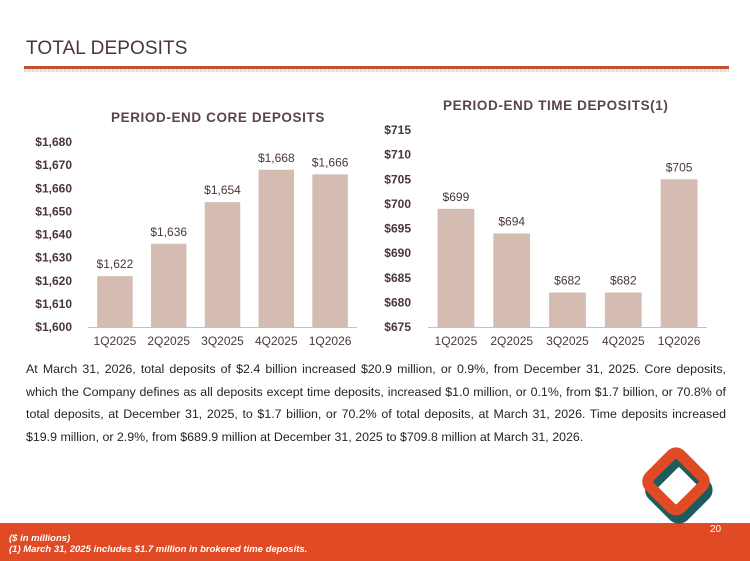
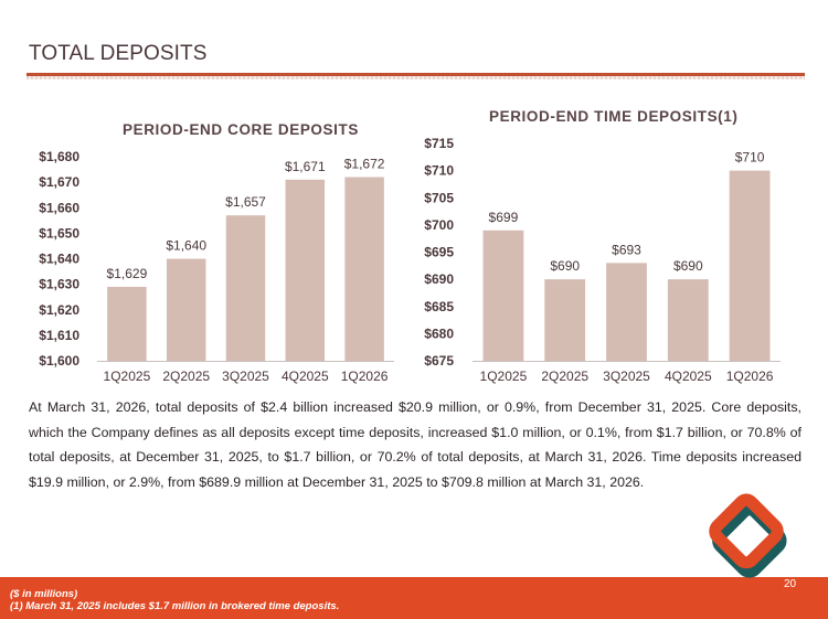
PERIOD-END CORE DEPOSITS/1Q2025: $1,622 -> $1,629
PERIOD-END CORE DEPOSITS/2Q2025: $1,636 -> $1,640
PERIOD-END CORE DEPOSITS/3Q2025: $1,654 -> $1,657
PERIOD-END CORE DEPOSITS/4Q2025: $1,668 -> $1,671
PERIOD-END CORE DEPOSITS/1Q2026: $1,666 -> $1,672
PERIOD-END TIME DEPOSITS(1)/2Q2025: $694 -> $690
PERIOD-END TIME DEPOSITS(1)/3Q2025: $682 -> $693
PERIOD-END TIME DEPOSITS(1)/4Q2025: $682 -> $690
PERIOD-END TIME DEPOSITS(1)/1Q2026: $705 -> $710
